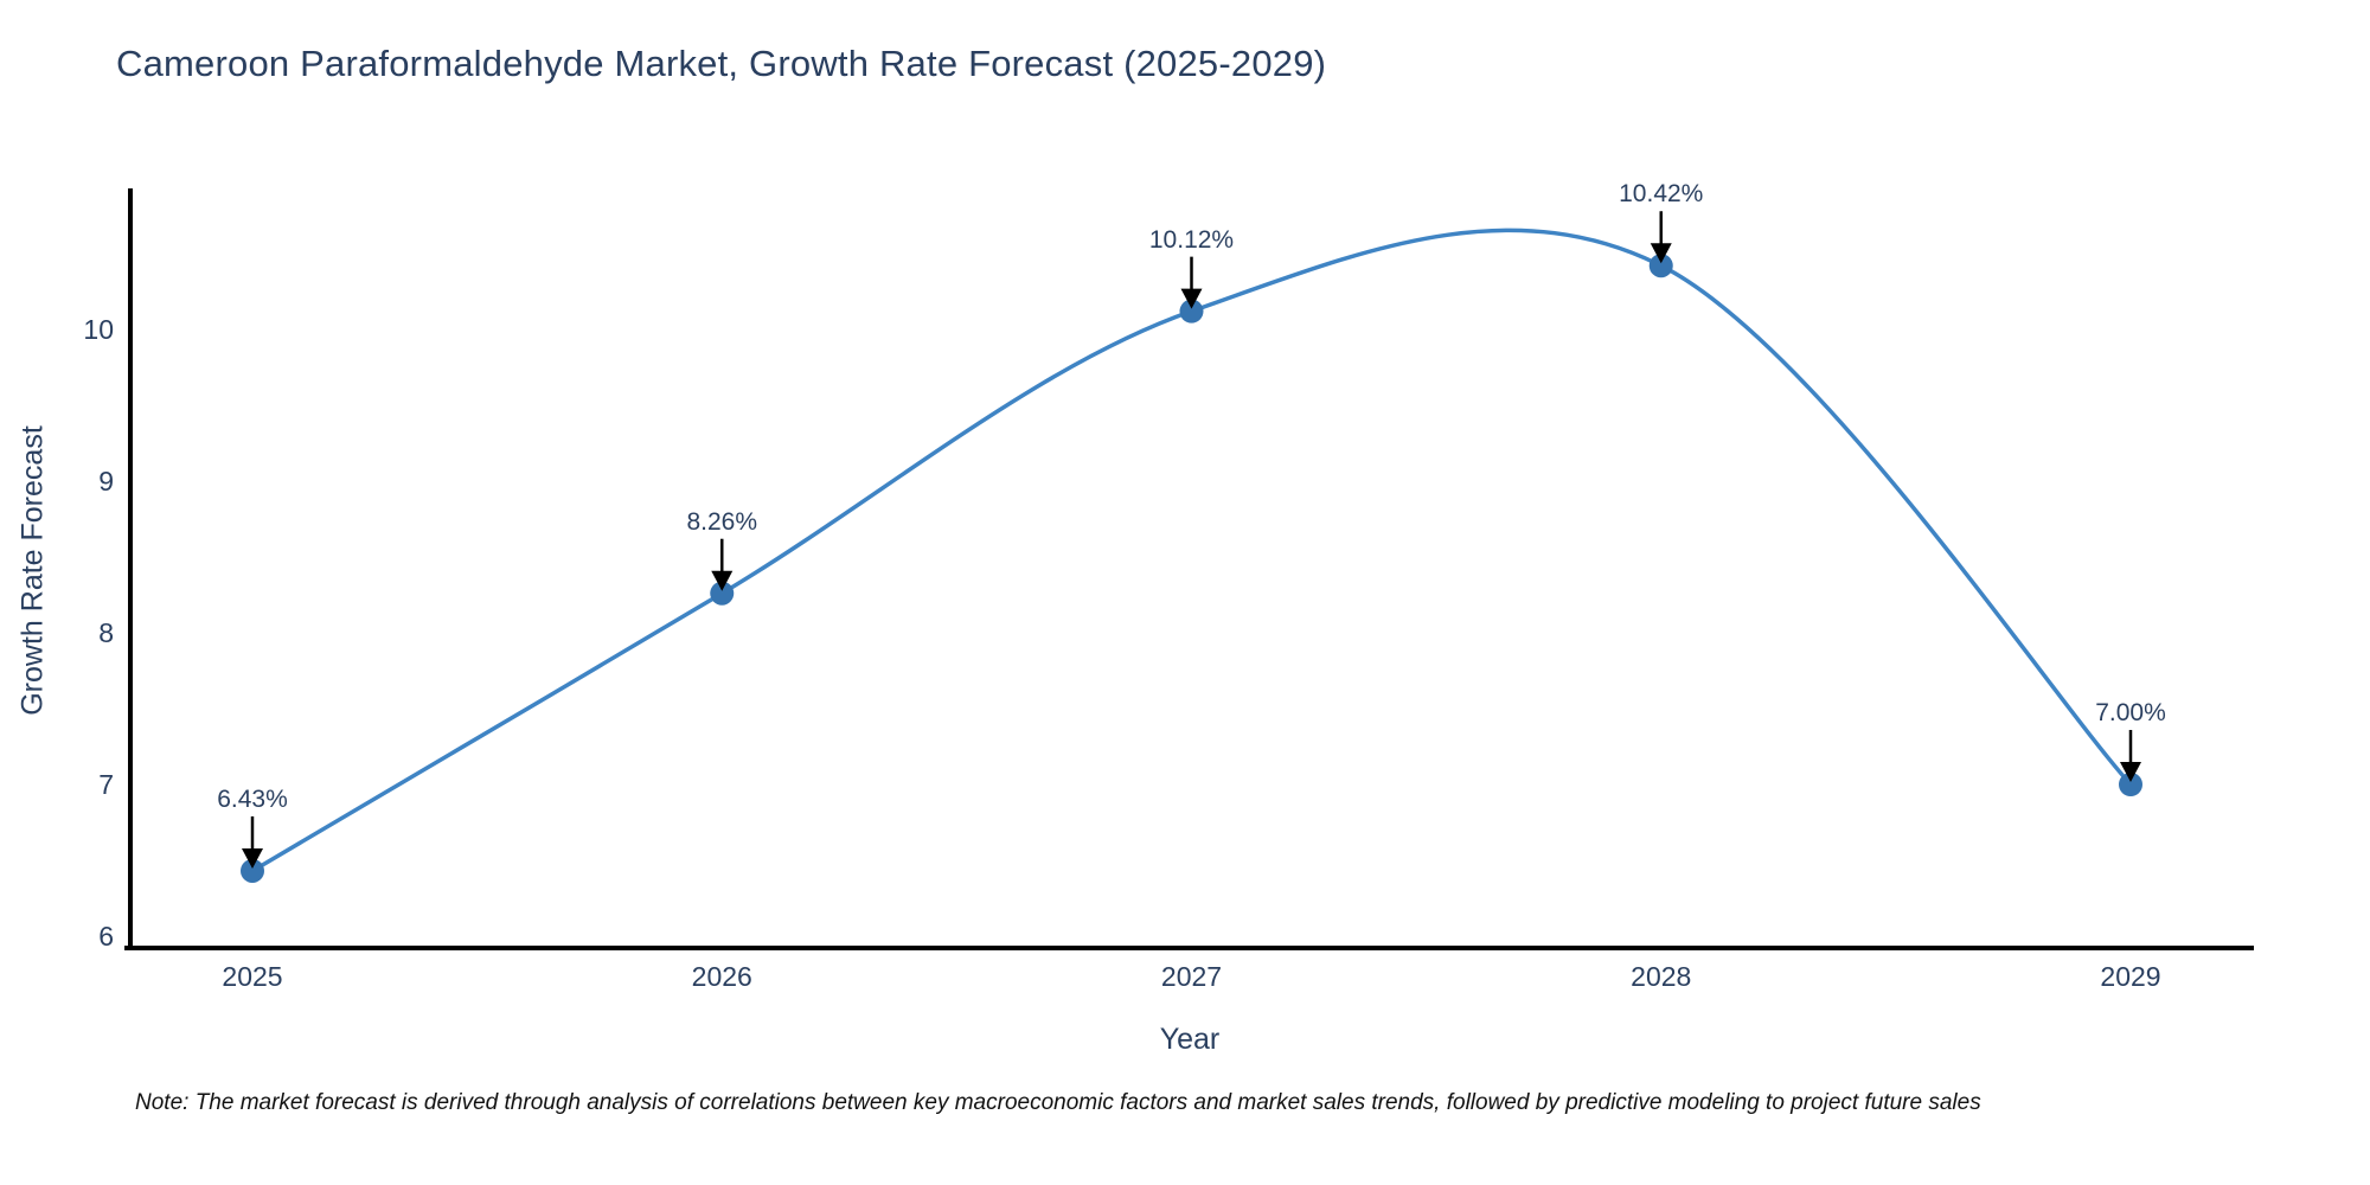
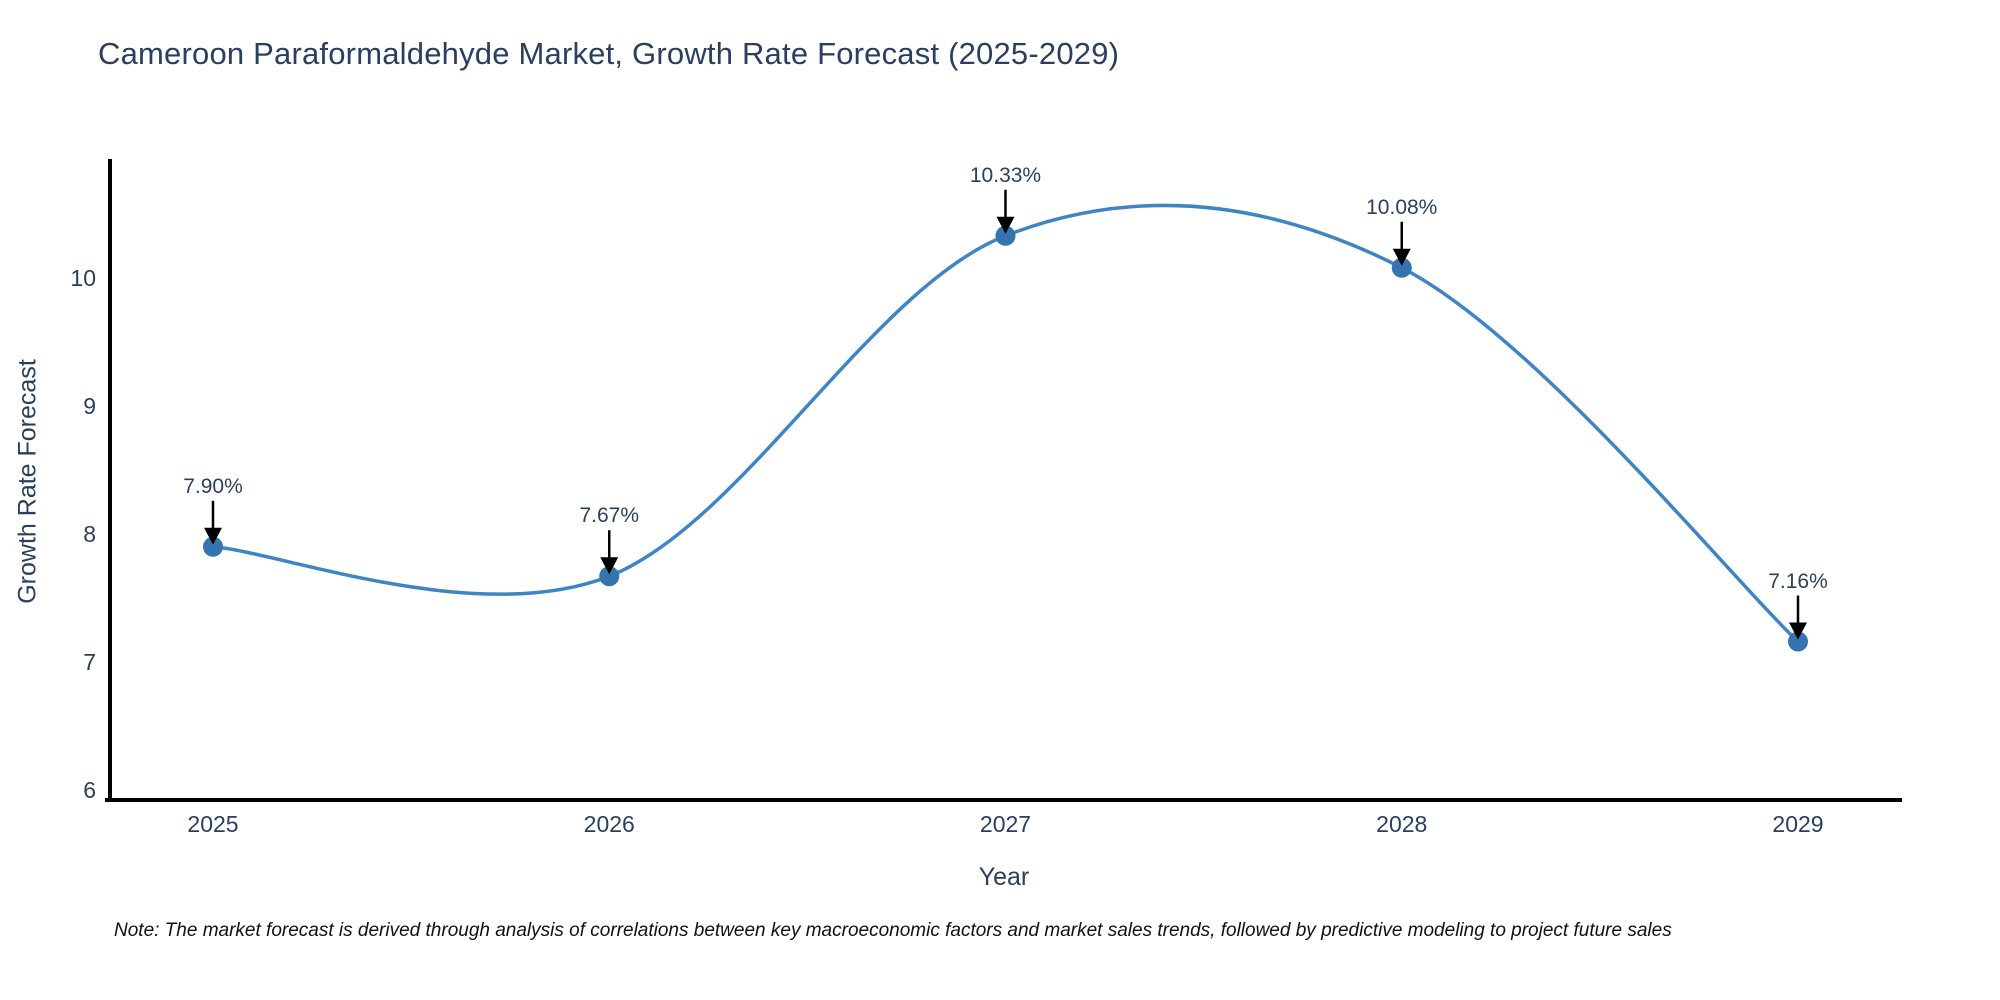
2025: 6.43% -> 7.90%
2026: 8.26% -> 7.67%
2027: 10.12% -> 10.33%
2028: 10.42% -> 10.08%
2029: 7.00% -> 7.16%
